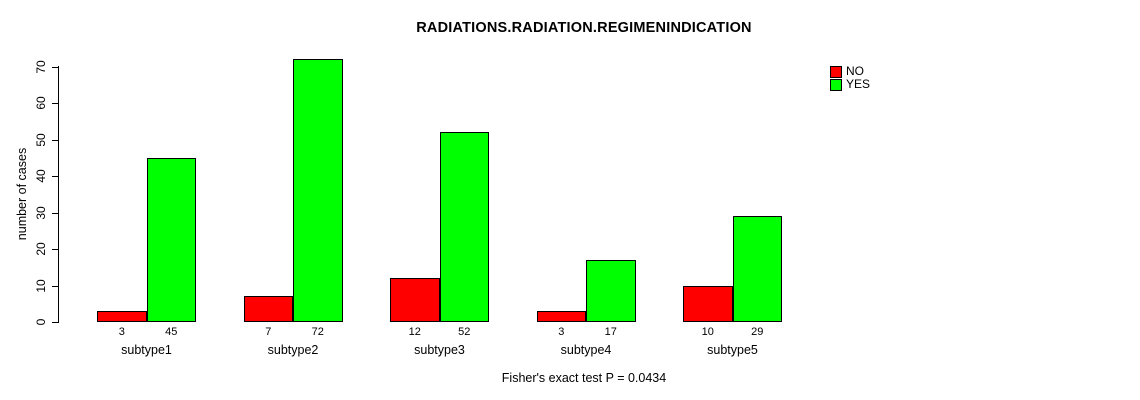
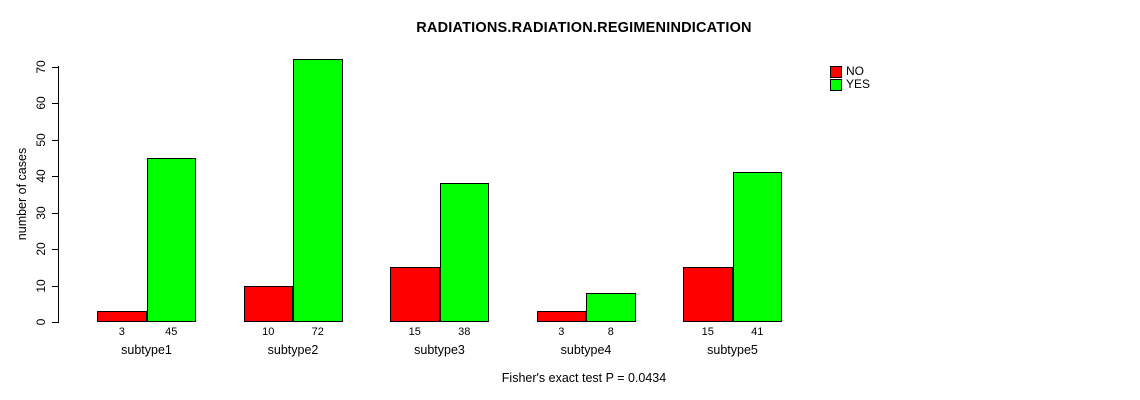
NO/subtype2: 7 -> 10
NO/subtype3: 12 -> 15
YES/subtype3: 52 -> 38
YES/subtype4: 17 -> 8
NO/subtype5: 10 -> 15
YES/subtype5: 29 -> 41
